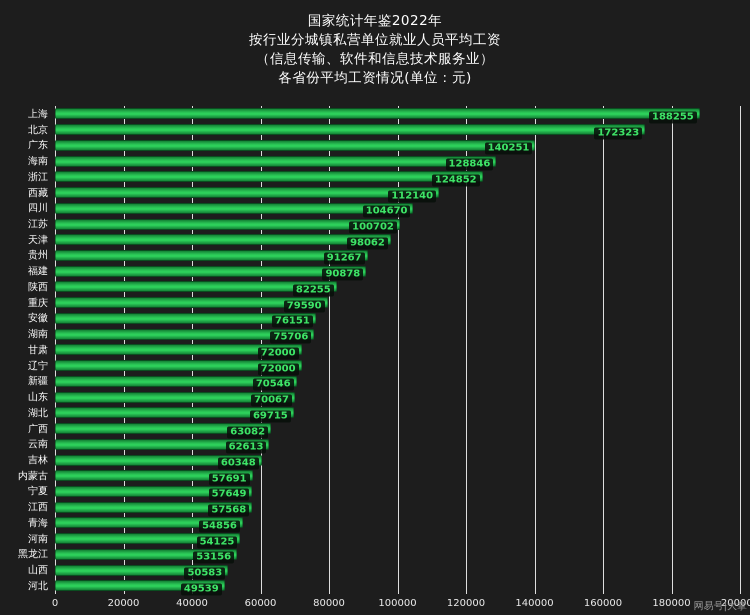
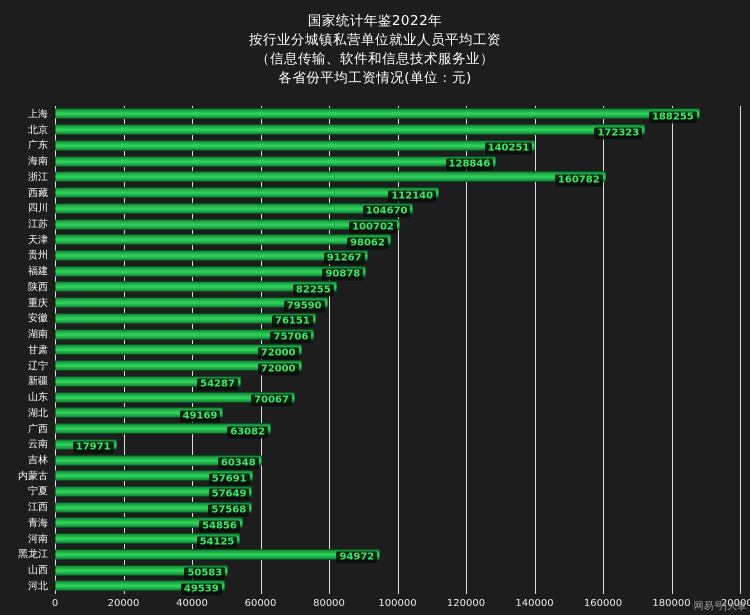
浙江: 124852 -> 160782
新疆: 70546 -> 54287
湖北: 69715 -> 49169
云南: 62613 -> 17971
黑龙江: 53156 -> 94972
